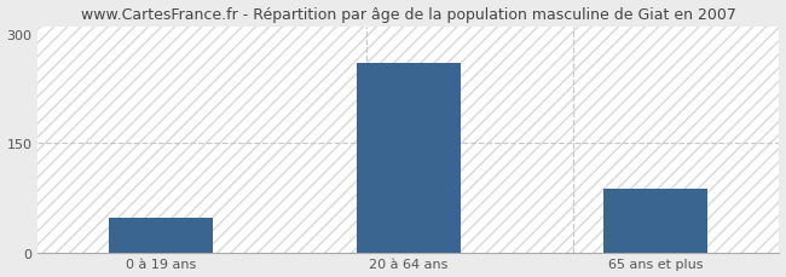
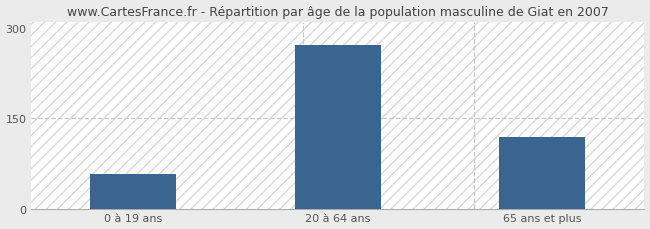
0 à 19 ans: 48 -> 58
20 à 64 ans: 260 -> 272
65 ans et plus: 88 -> 120
